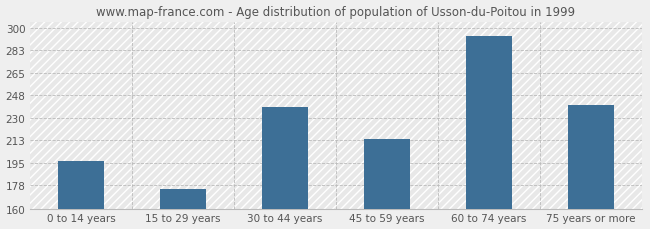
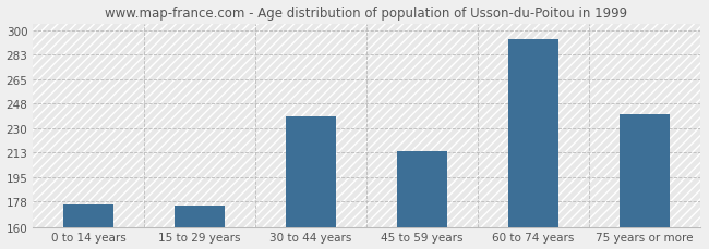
0 to 14 years: 197 -> 176
